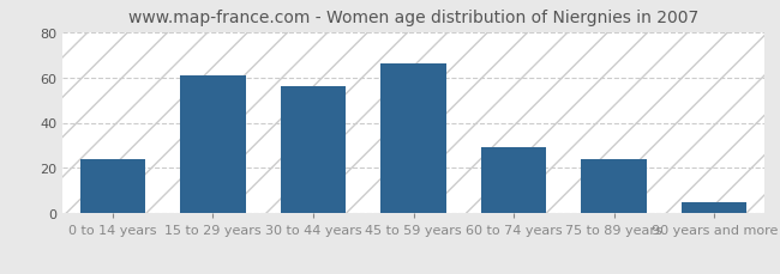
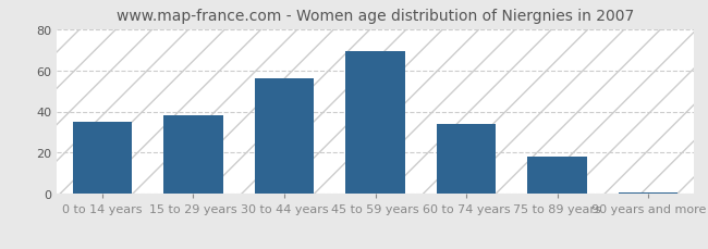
0 to 14 years: 24 -> 35
15 to 29 years: 61 -> 38
45 to 59 years: 66 -> 69
60 to 74 years: 29 -> 34
75 to 89 years: 24 -> 18
90 years and more: 5 -> 1
